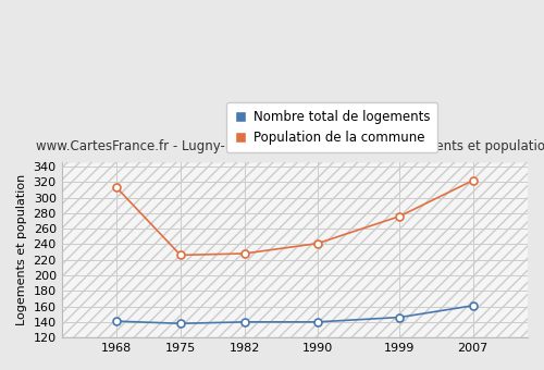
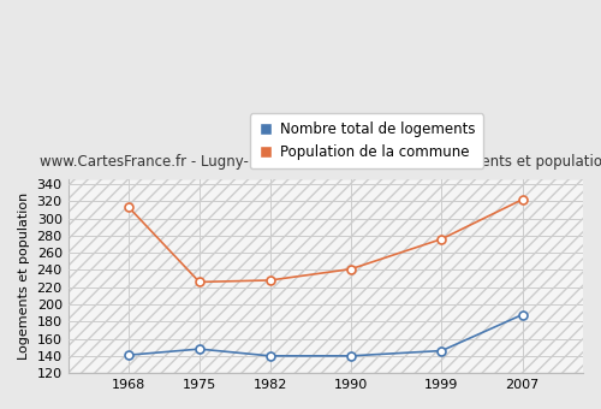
Nombre total de logements/1975: 138 -> 148
Nombre total de logements/2007: 161 -> 188
